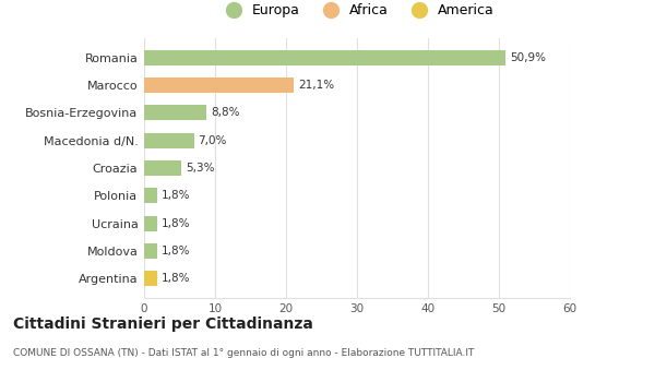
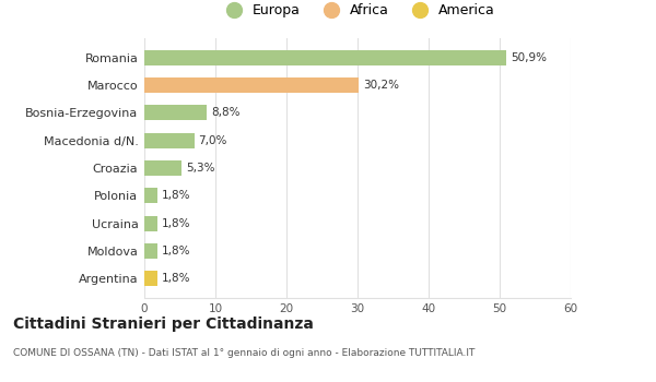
Marocco: 21,1% -> 30,2%
